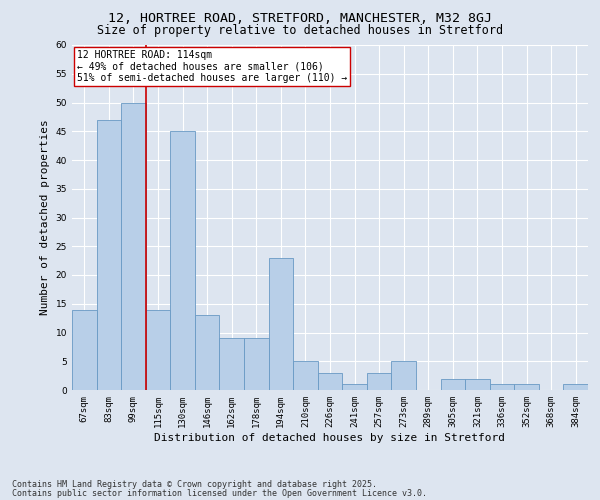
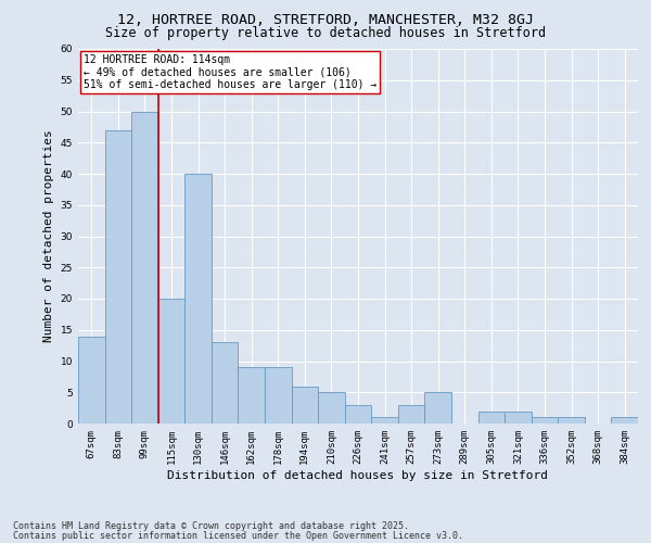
115sqm: 14 -> 20
130sqm: 45 -> 40
194sqm: 23 -> 6
